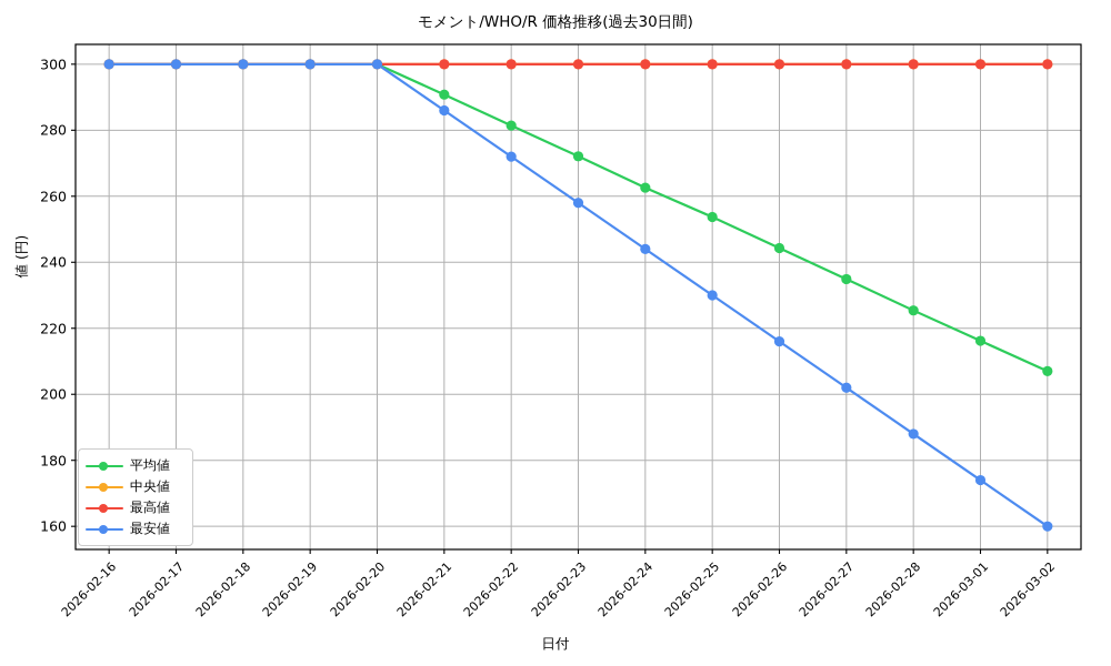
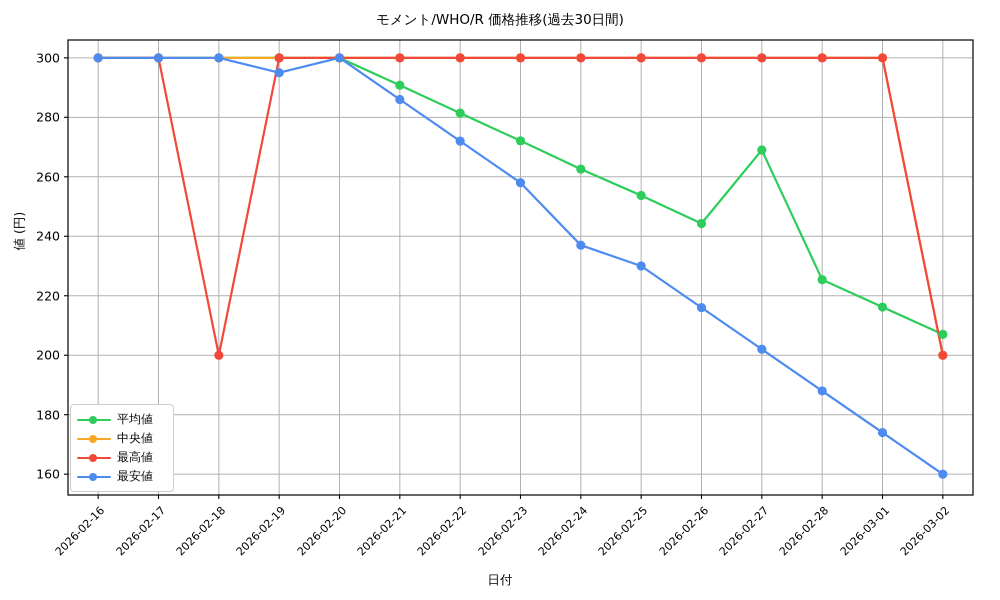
最高値/2026-02-18: 300 -> 200
最安値/2026-02-19: 300 -> 295
最安値/2026-02-24: 244 -> 237
平均値/2026-02-27: 235 -> 269
中央値/2026-03-02: 300 -> 200
最高値/2026-03-02: 300 -> 200
